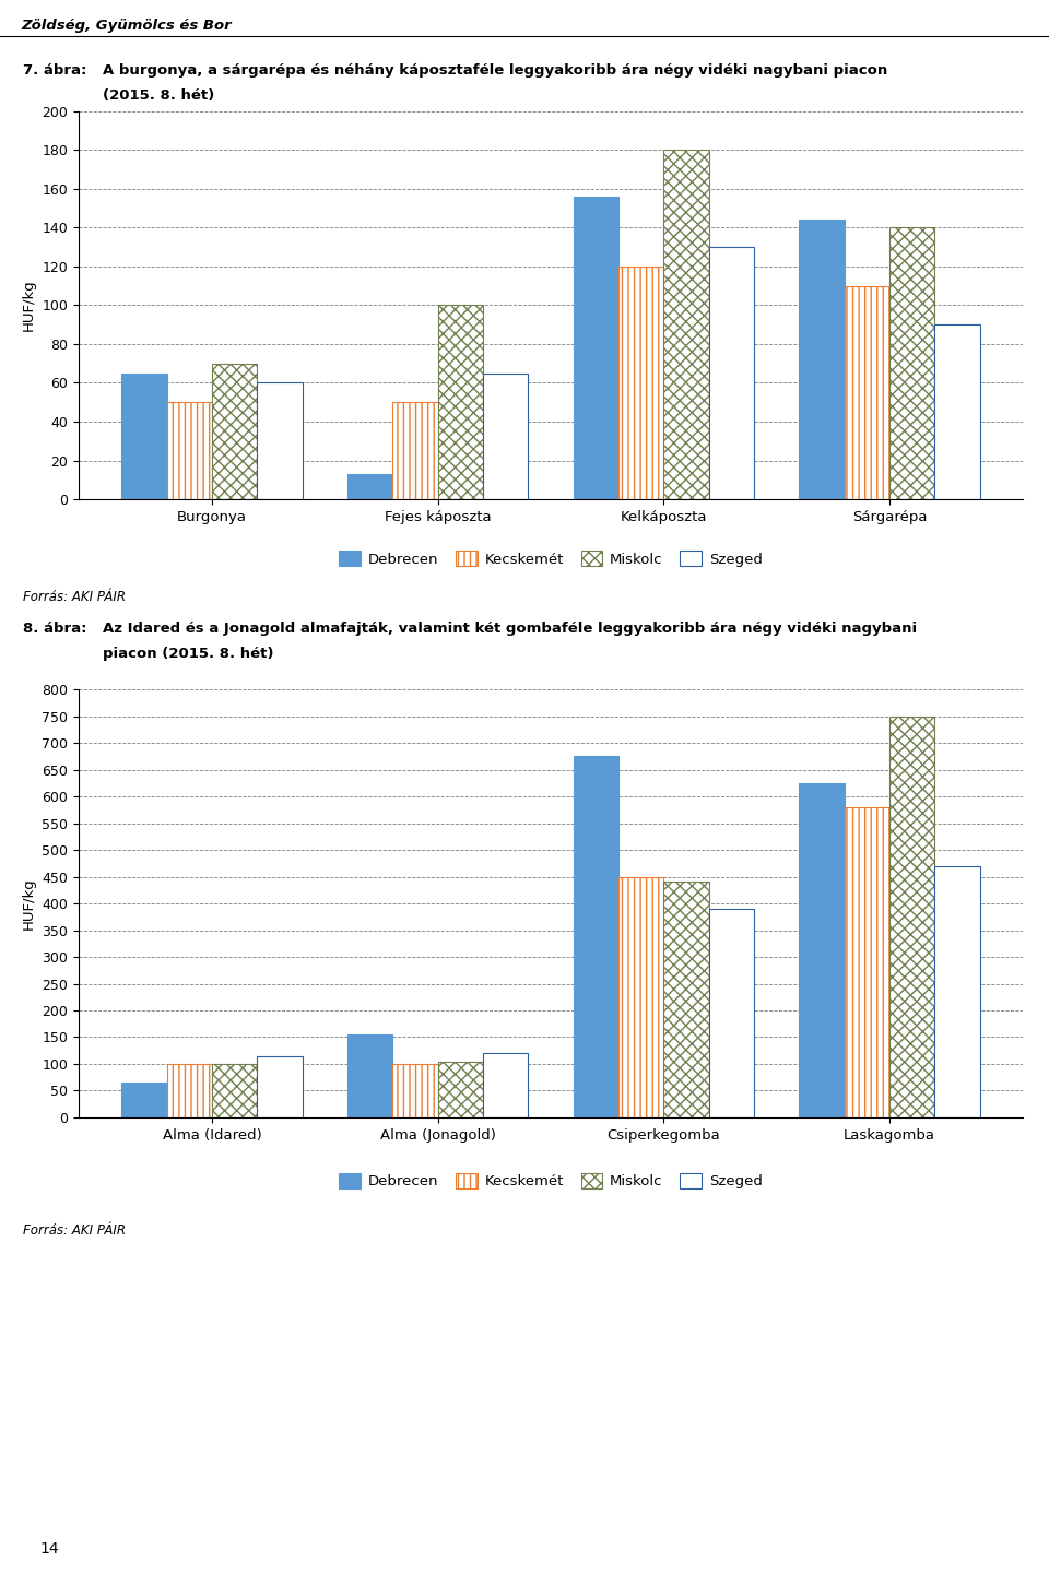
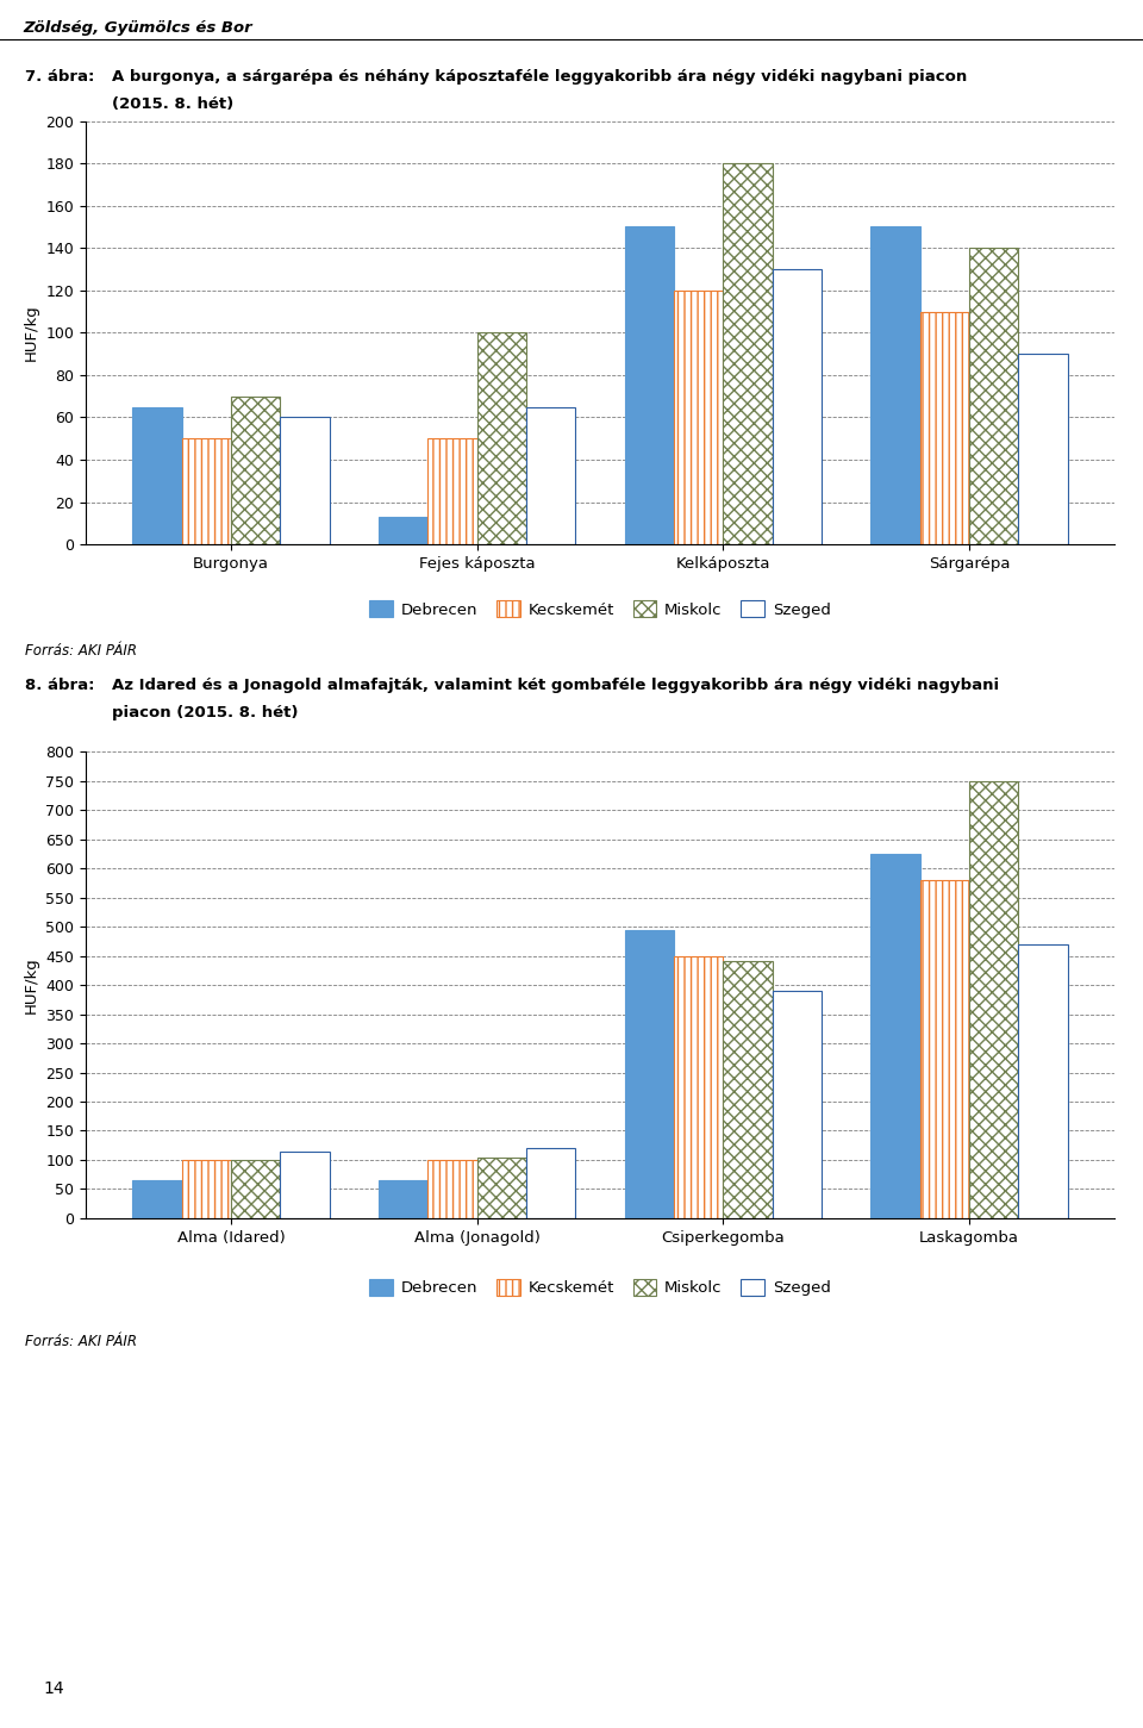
Debrecen/Kelkáposzta: 156 -> 150
Debrecen/Sárgarépa: 144 -> 150
Debrecen/Alma (Jonagold): 155 -> 65
Debrecen/Csiperkegomba: 675 -> 495
